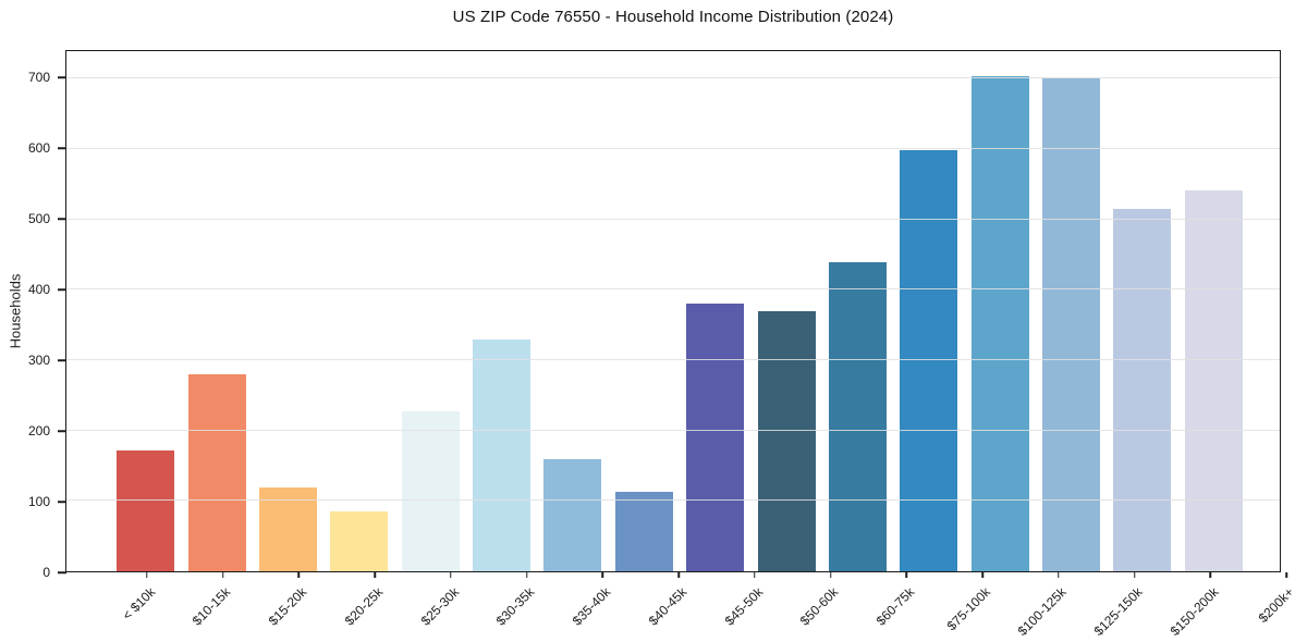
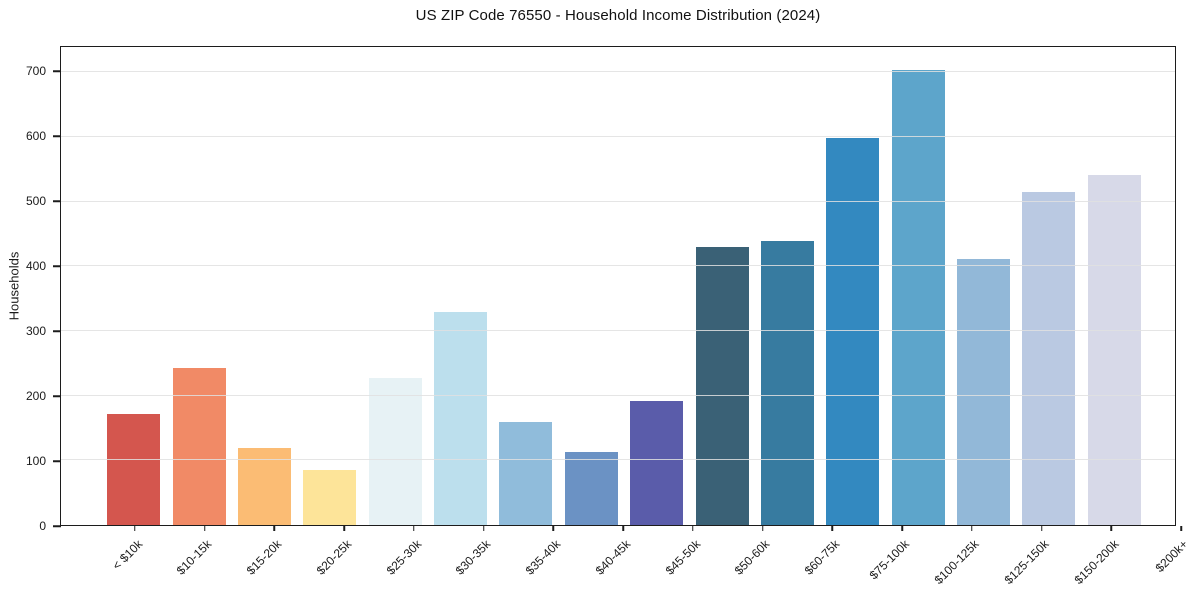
$10-15k: 280 -> 240
$45-50k: 380 -> 190
$50-60k: 370 -> 430
$125-150k: 700 -> 410
